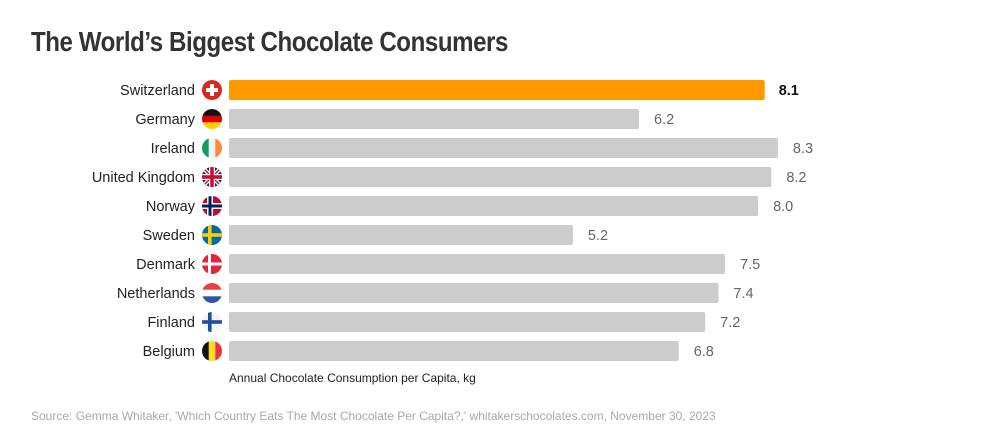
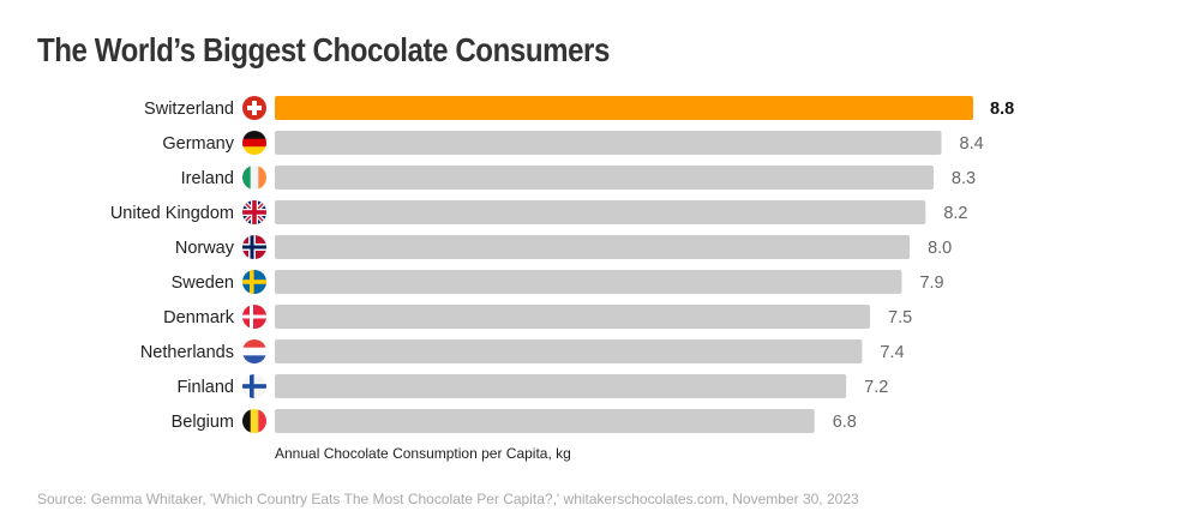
Switzerland: 8.1 -> 8.8
Germany: 6.2 -> 8.4
Sweden: 5.2 -> 7.9
